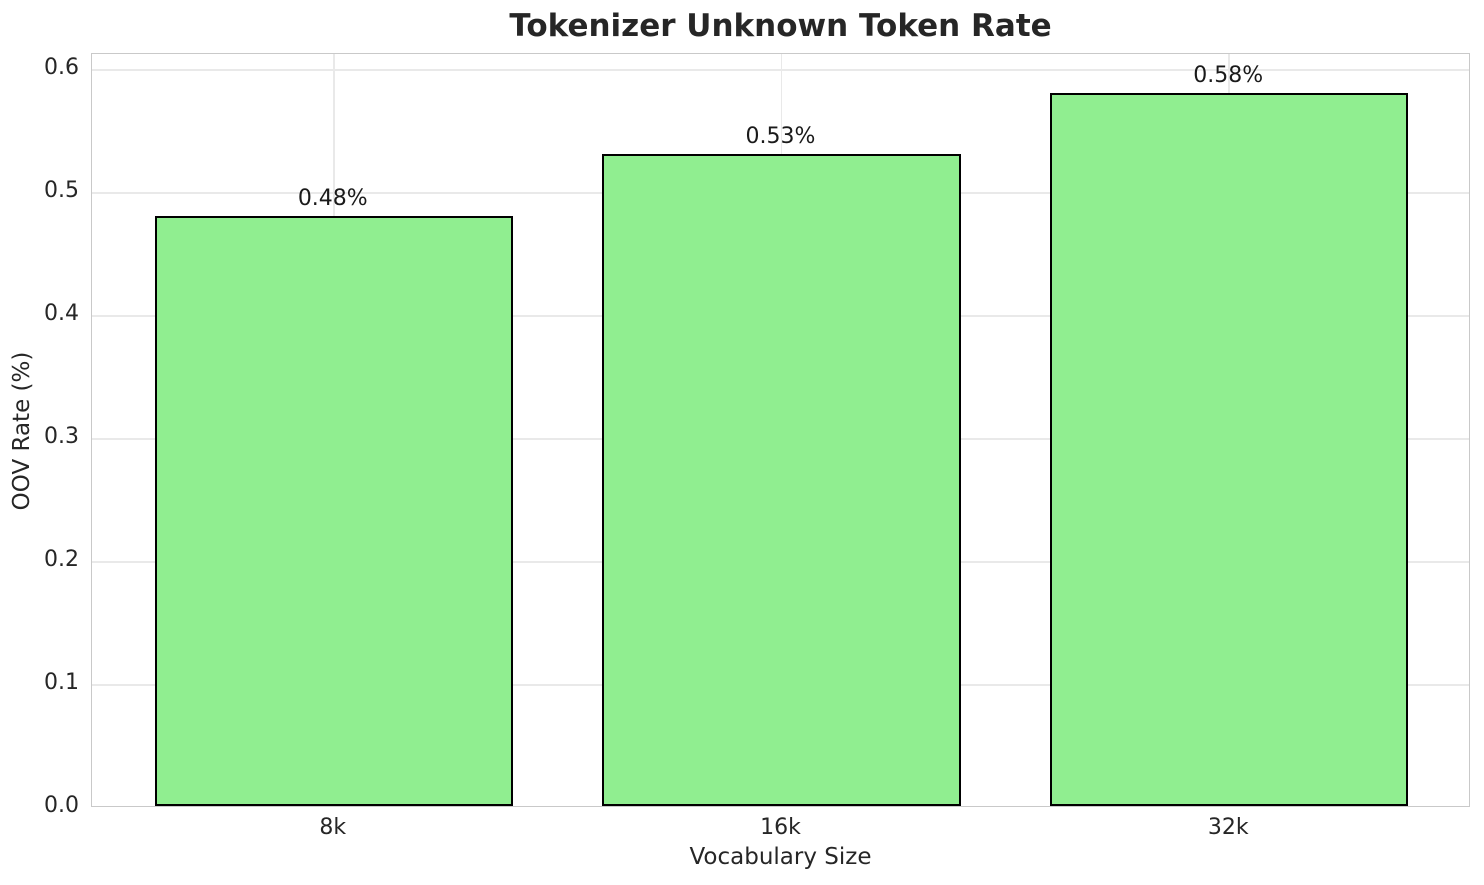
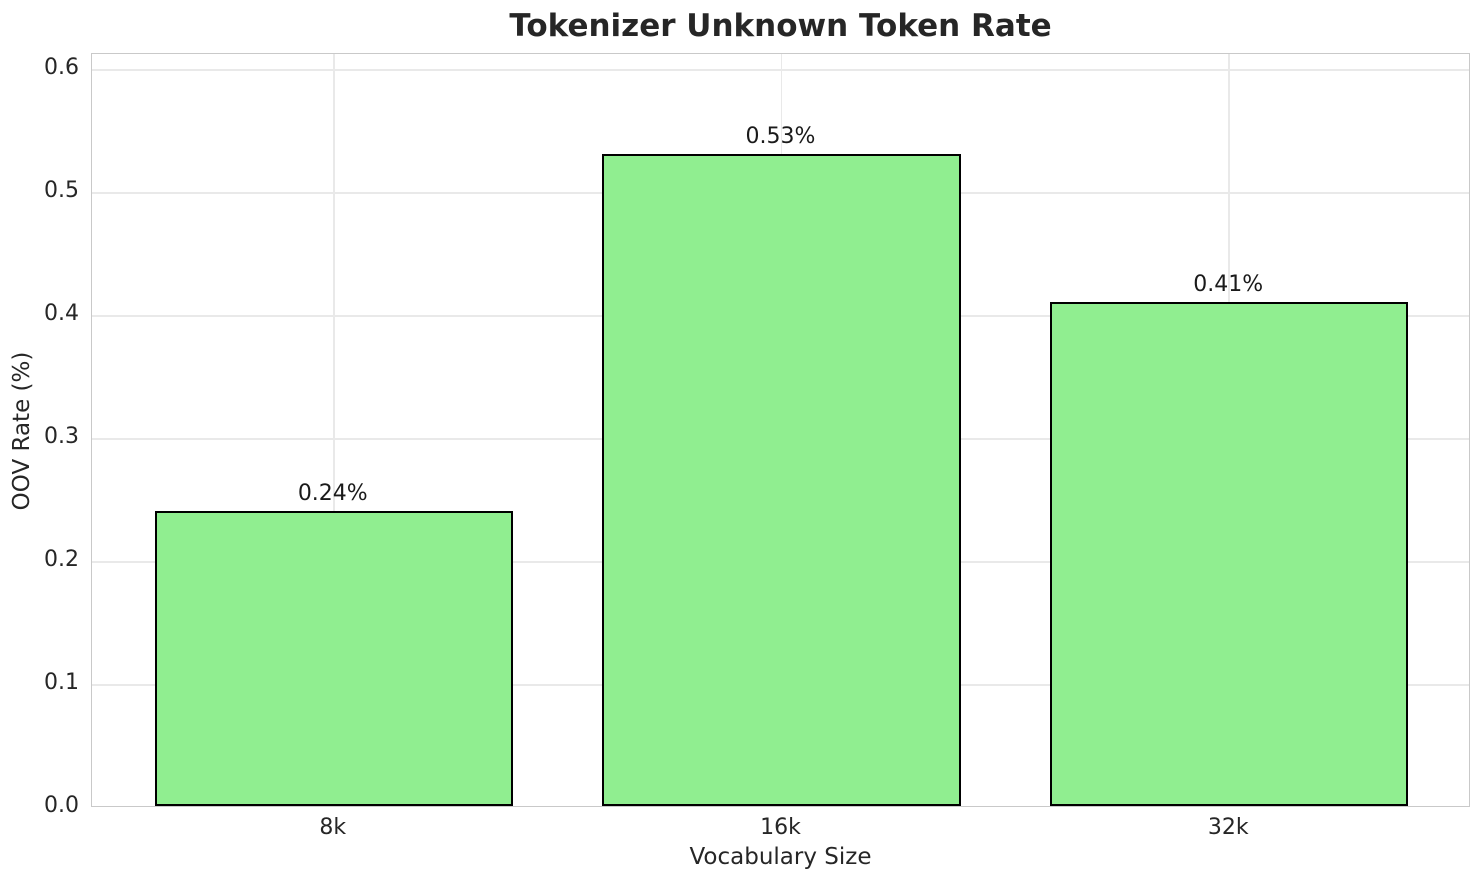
8k: 0.48% -> 0.24%
32k: 0.58% -> 0.41%
